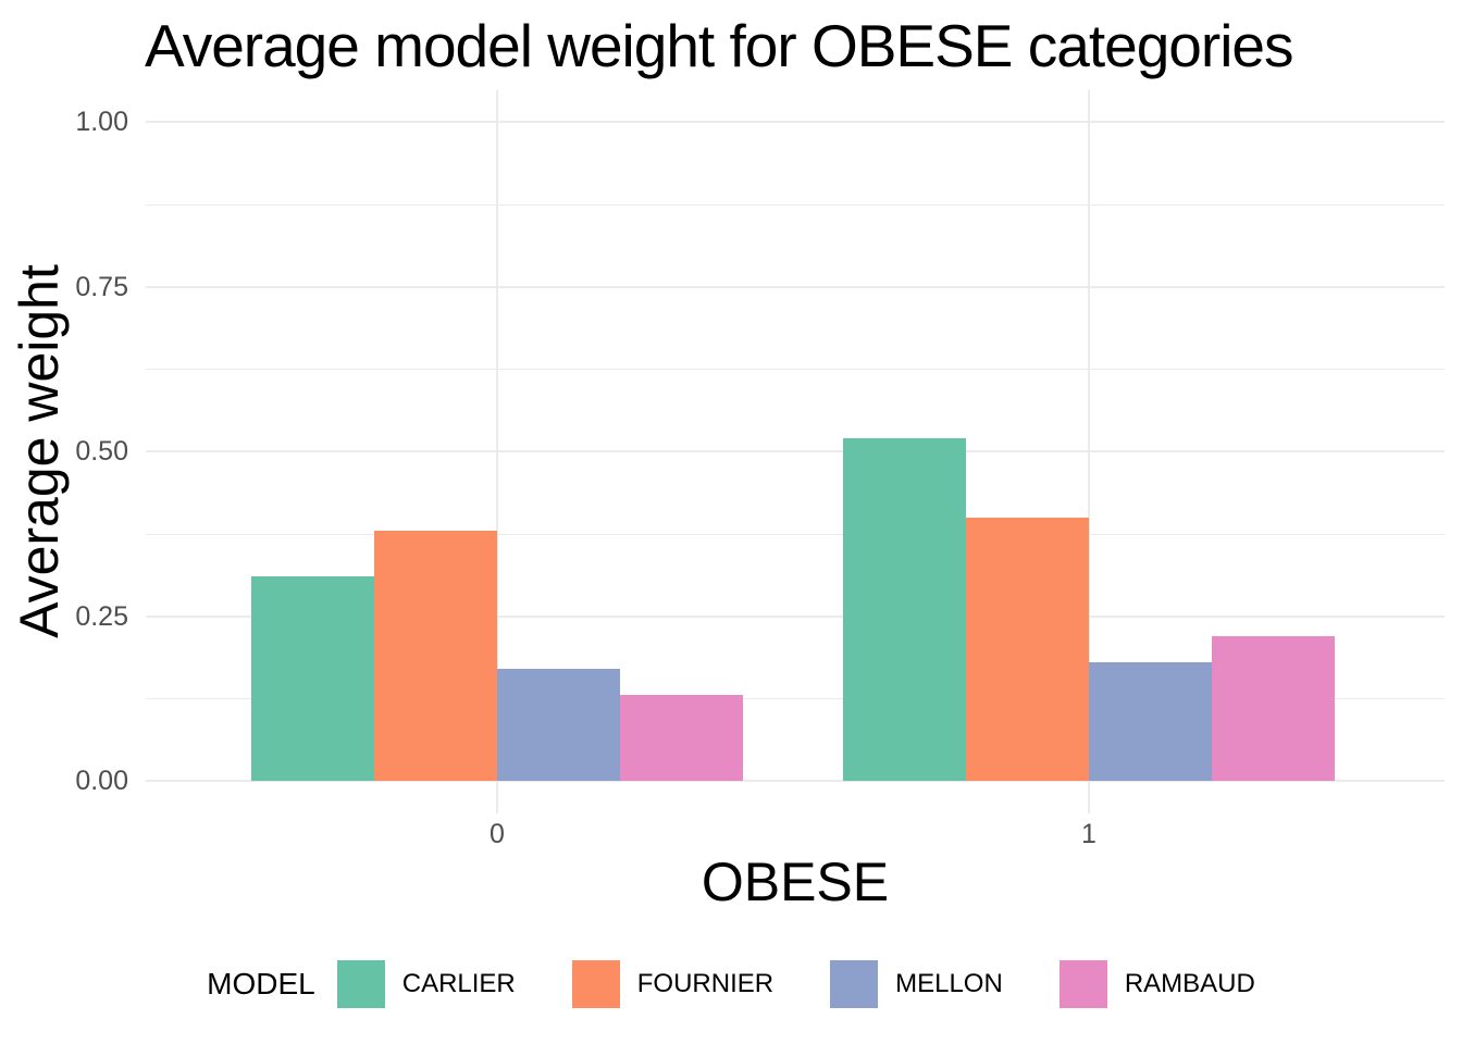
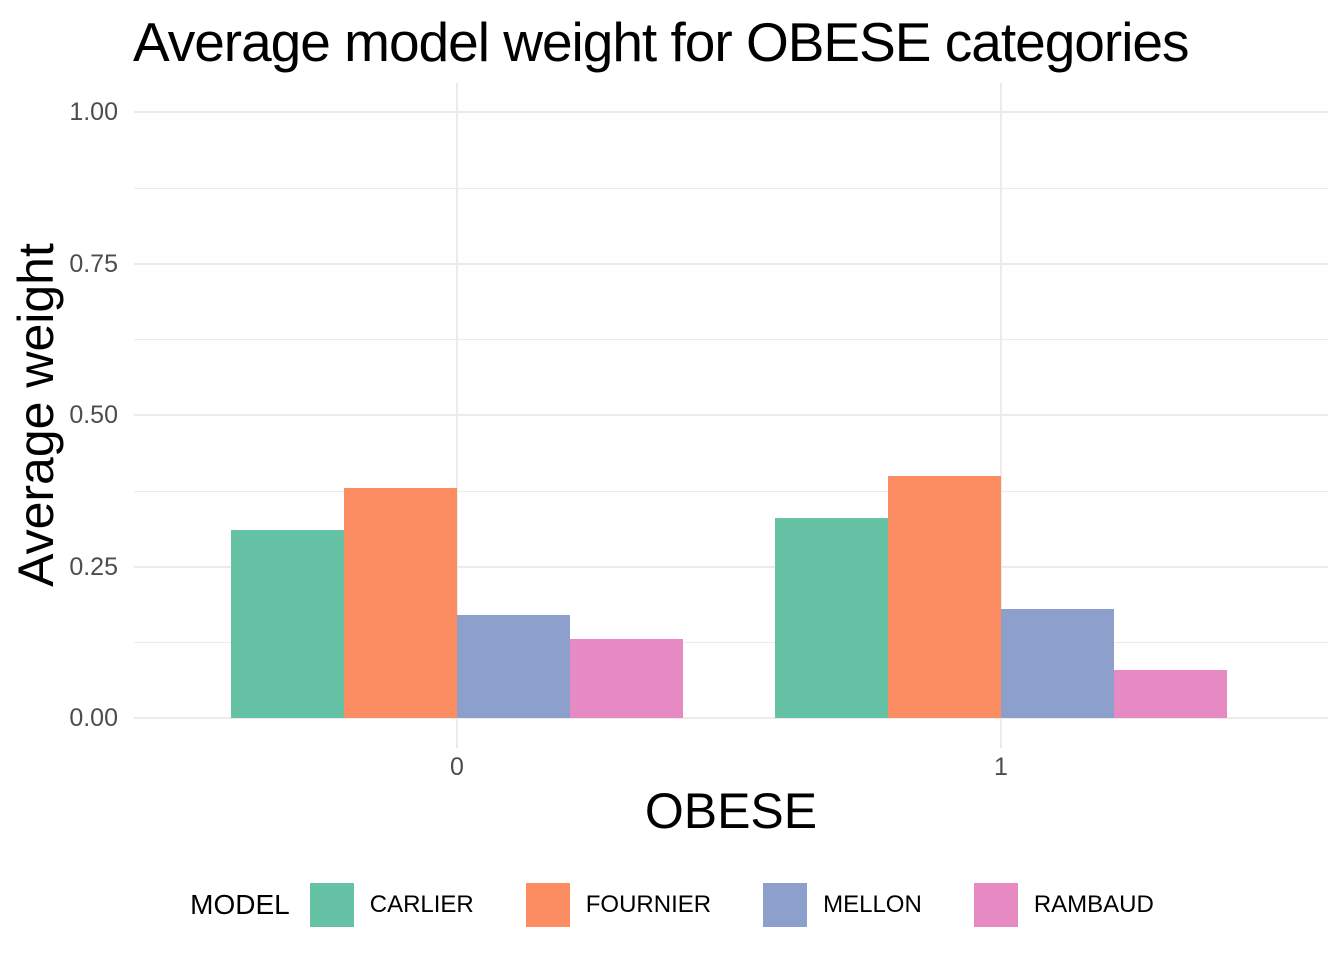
CARLIER/1: 0.52 -> 0.33
RAMBAUD/1: 0.22 -> 0.08
